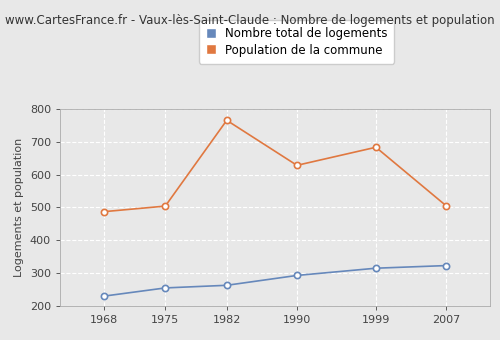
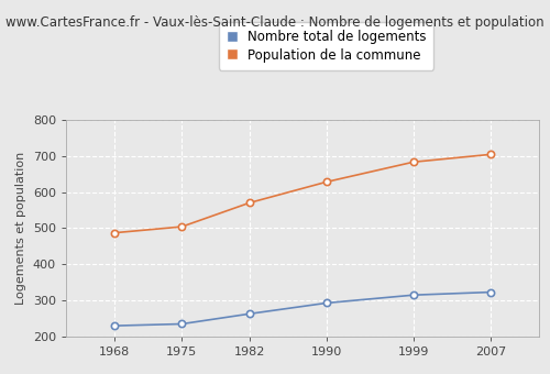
Nombre total de logements/1975: 255 -> 235
Population de la commune/1982: 765 -> 570
Population de la commune/2007: 505 -> 704
